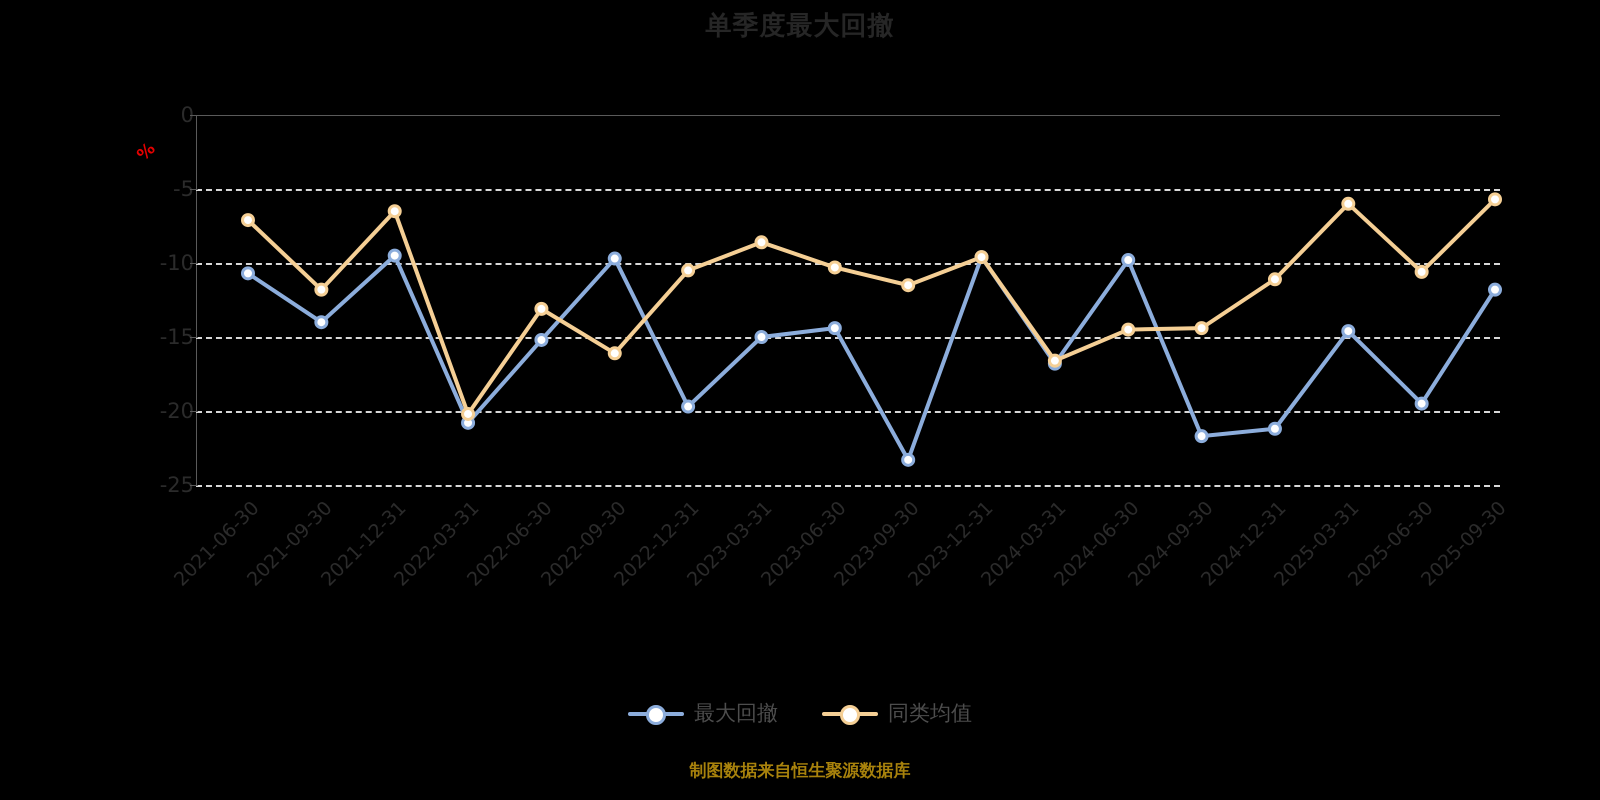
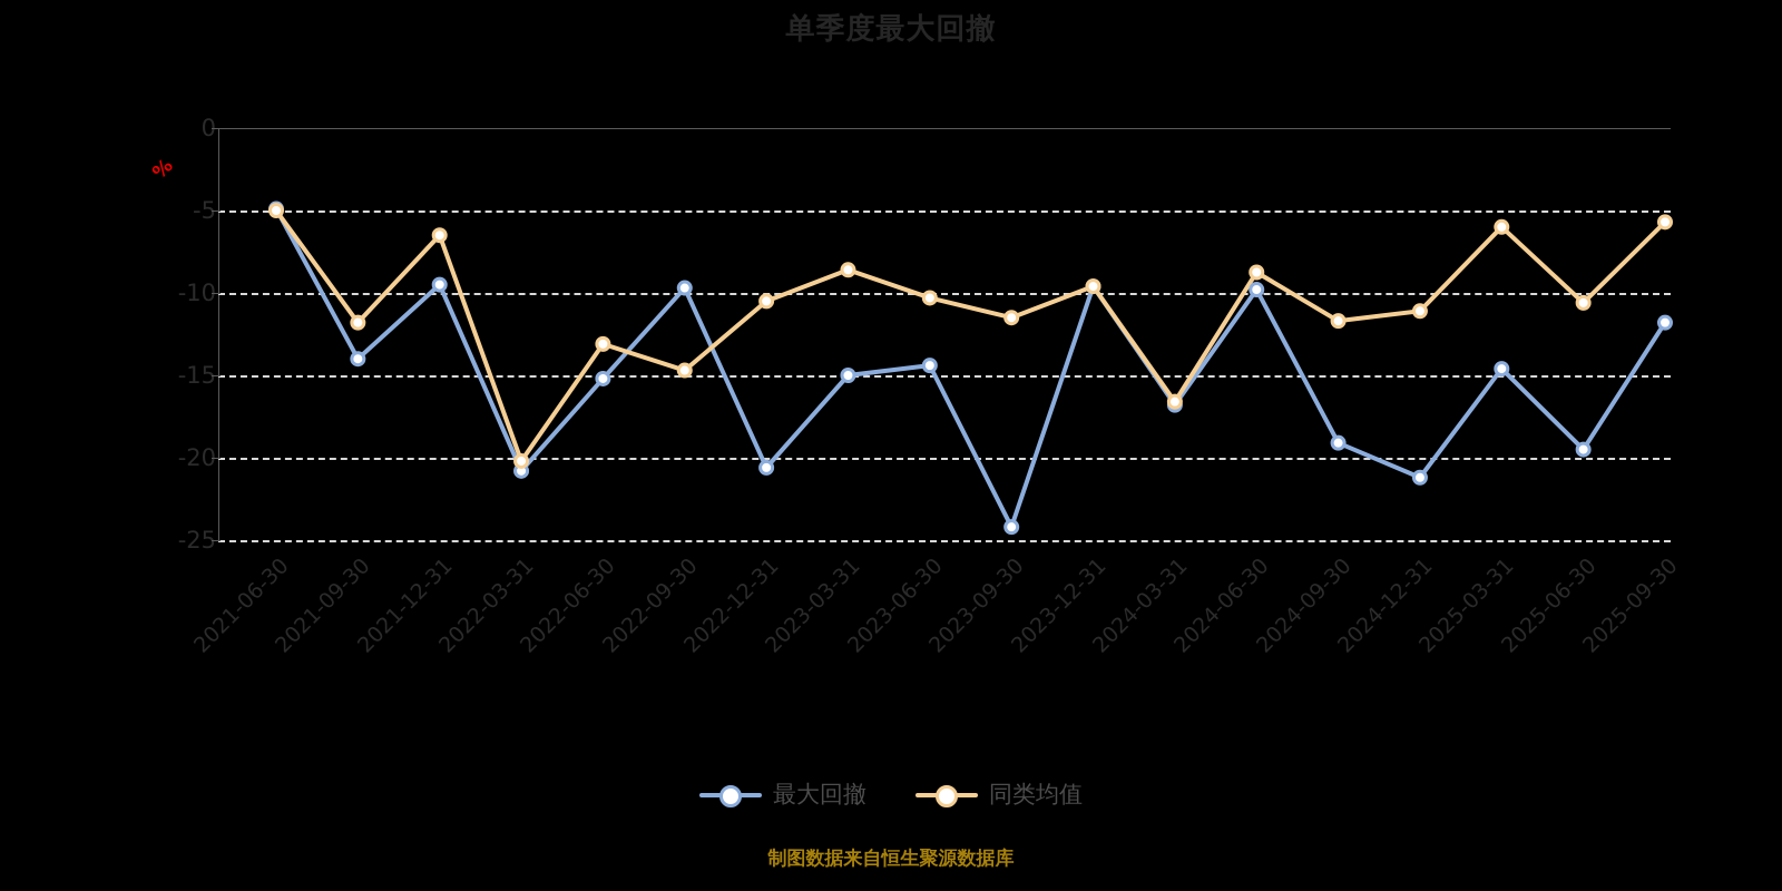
最大回撤/2021-06-30: -10.7 -> -4.9
同类均值/2021-06-30: -7.1 -> -5.0
同类均值/2022-09-30: -16.1 -> -14.7
最大回撤/2022-12-31: -19.7 -> -20.6
最大回撤/2023-09-30: -23.3 -> -24.2
同类均值/2024-06-30: -14.5 -> -8.8
最大回撤/2024-09-30: -21.7 -> -19.1
同类均值/2024-09-30: -14.4 -> -11.7
